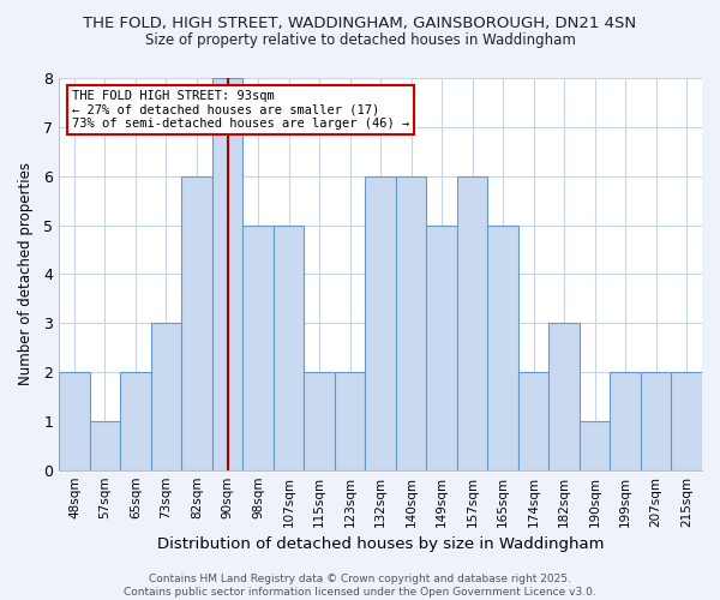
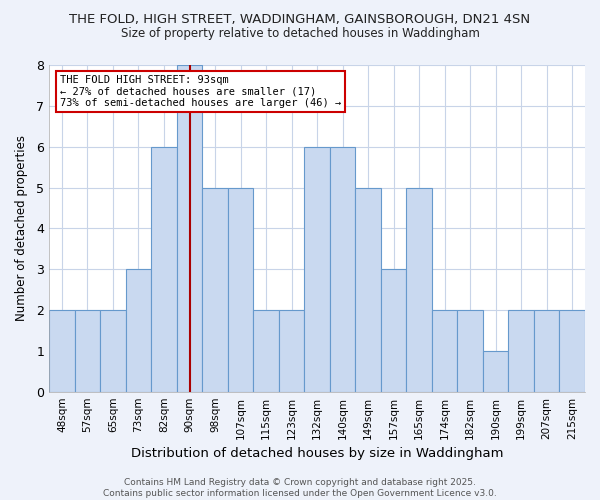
57sqm: 1 -> 2
157sqm: 6 -> 3
182sqm: 3 -> 2
